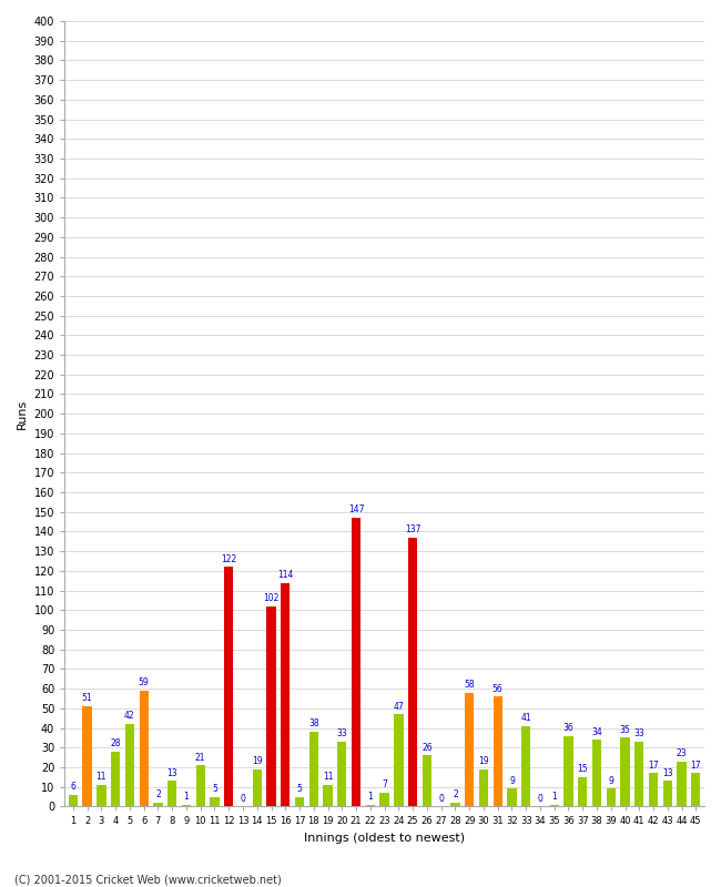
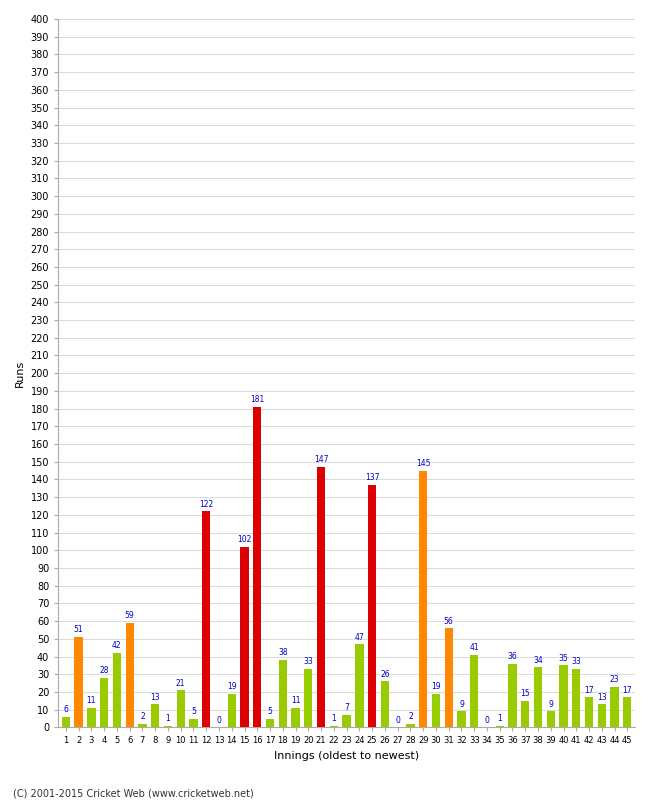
16: 114 -> 181
29: 58 -> 145
